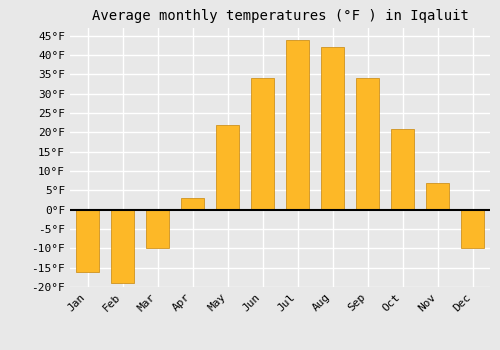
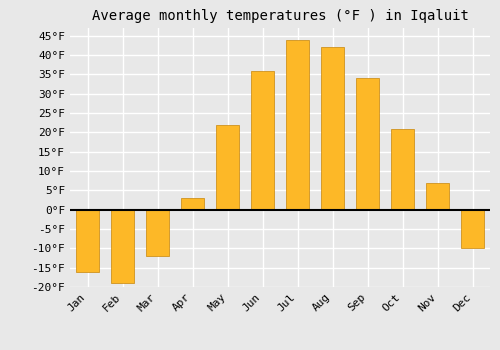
Mar: -10°F -> -12°F
Jun: 34°F -> 36°F
